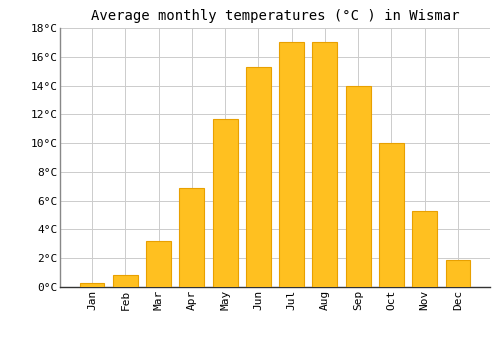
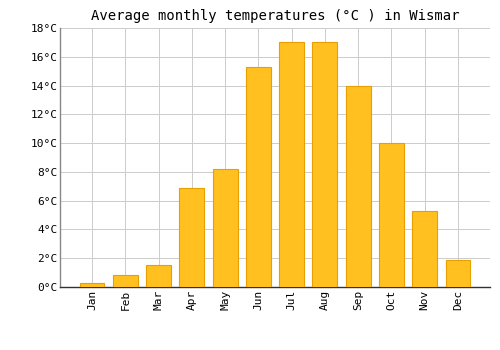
Mar: 3.2°C -> 1.5°C
May: 11.7°C -> 8.2°C
